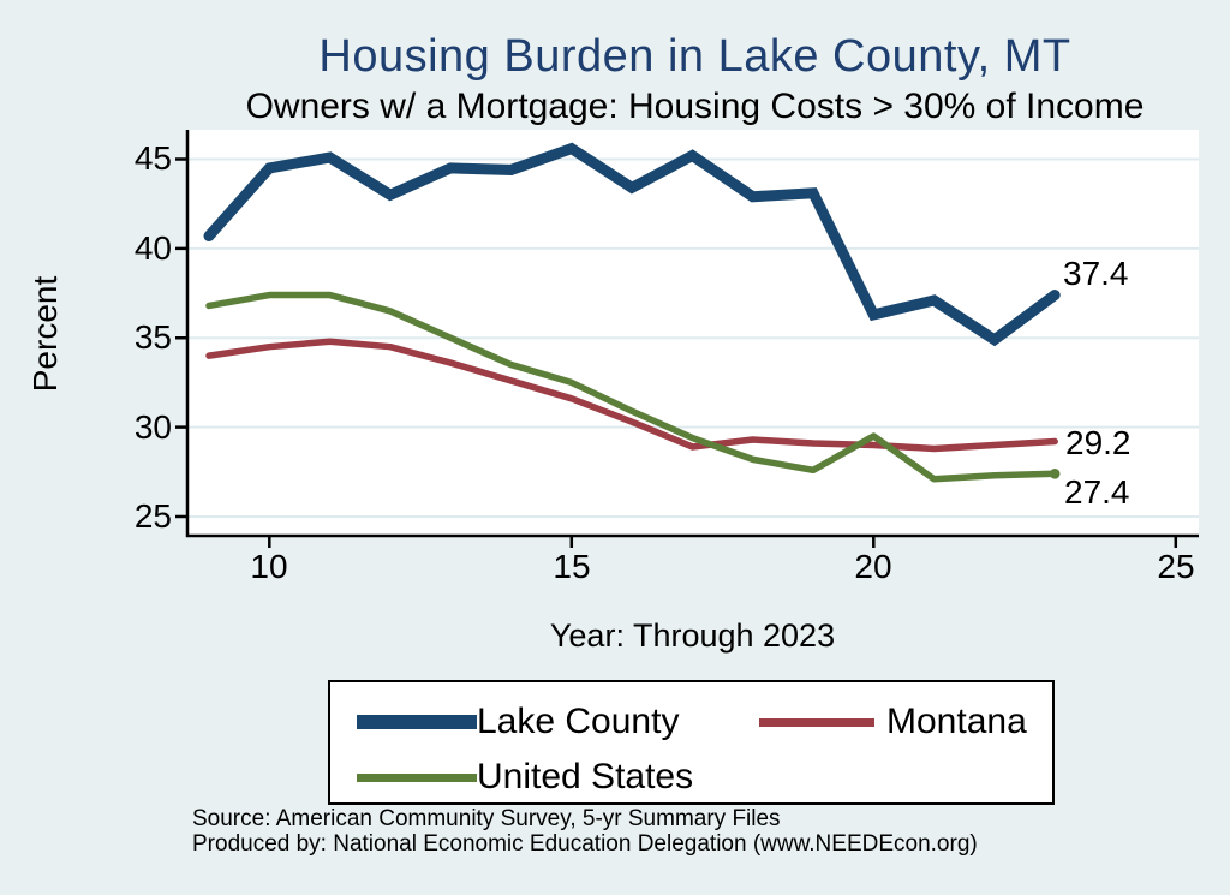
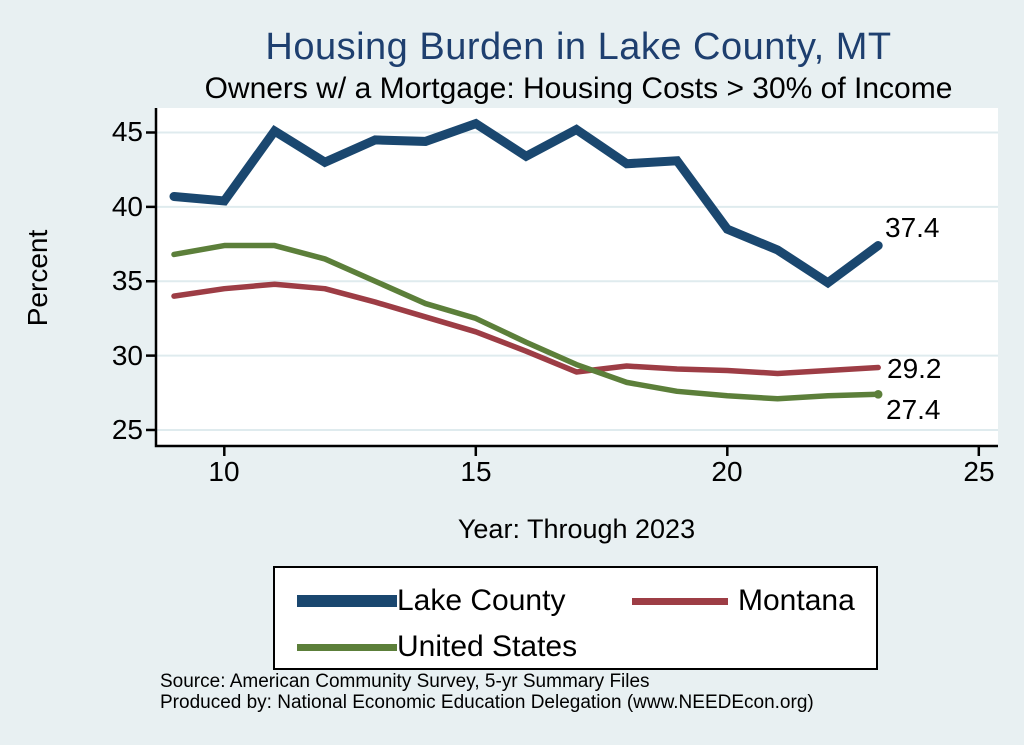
Lake County/10: 44.5 -> 40.4
Lake County/20: 36.3 -> 38.5
United States/20: 29.5 -> 27.3
